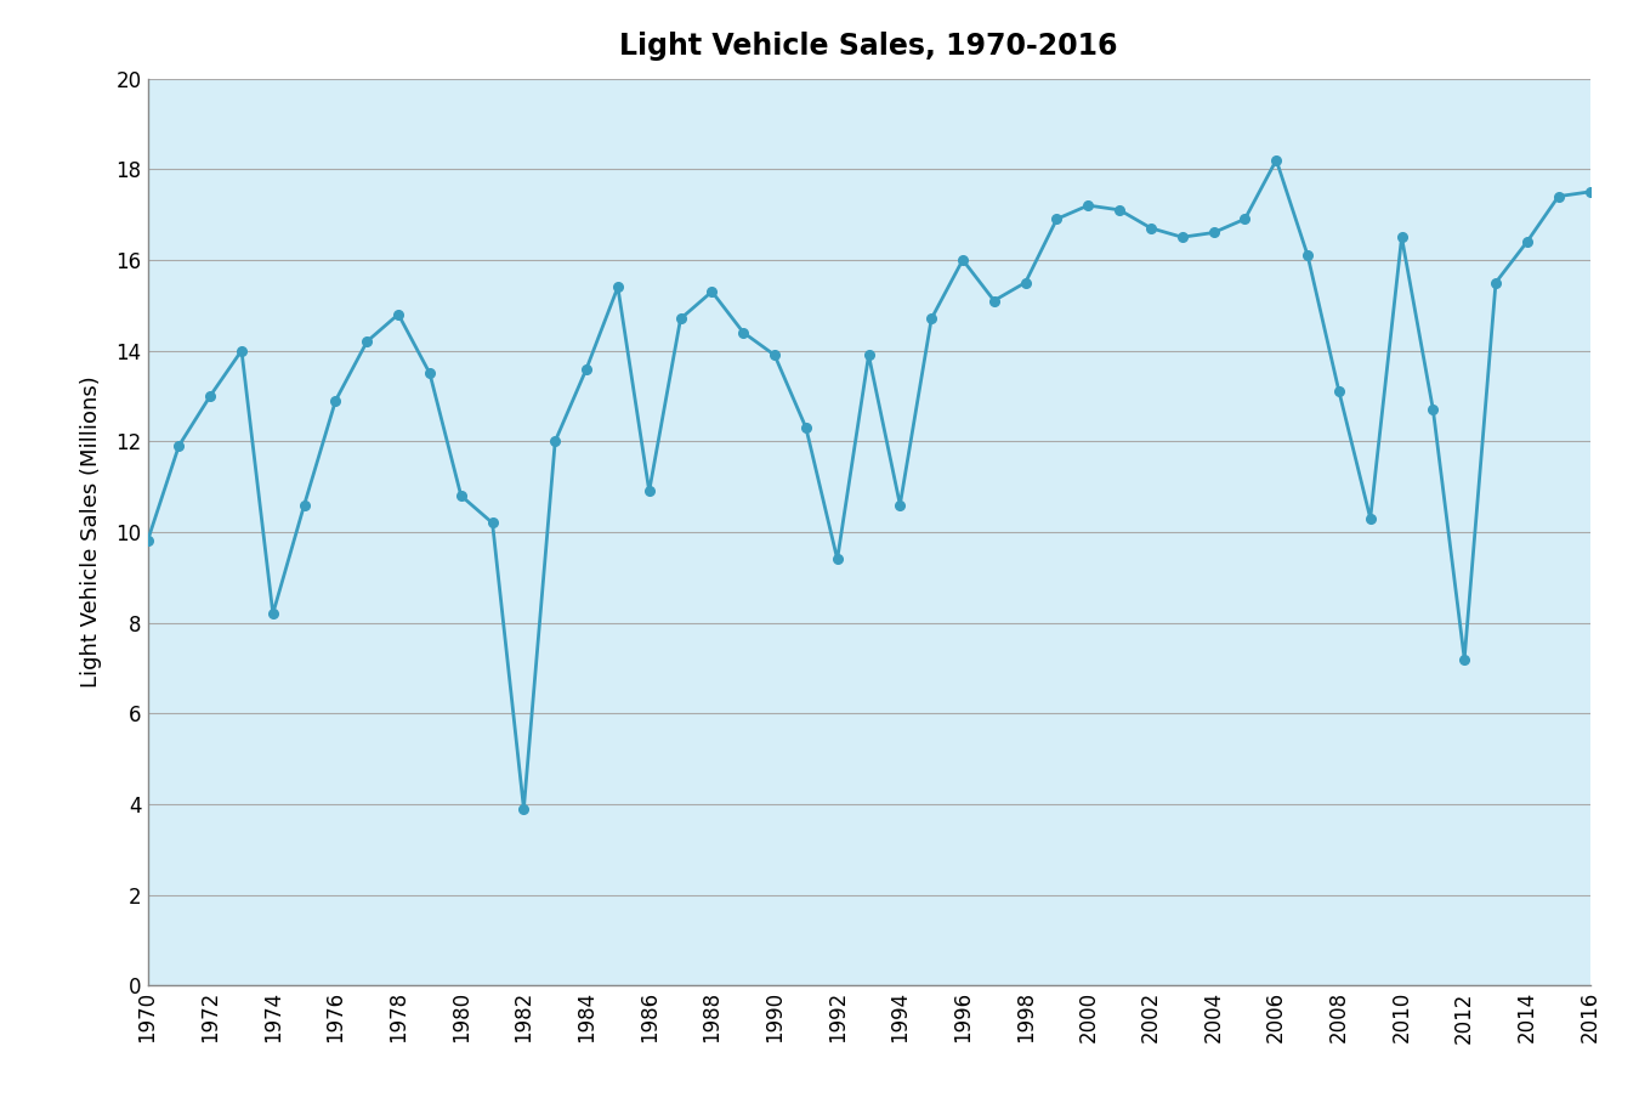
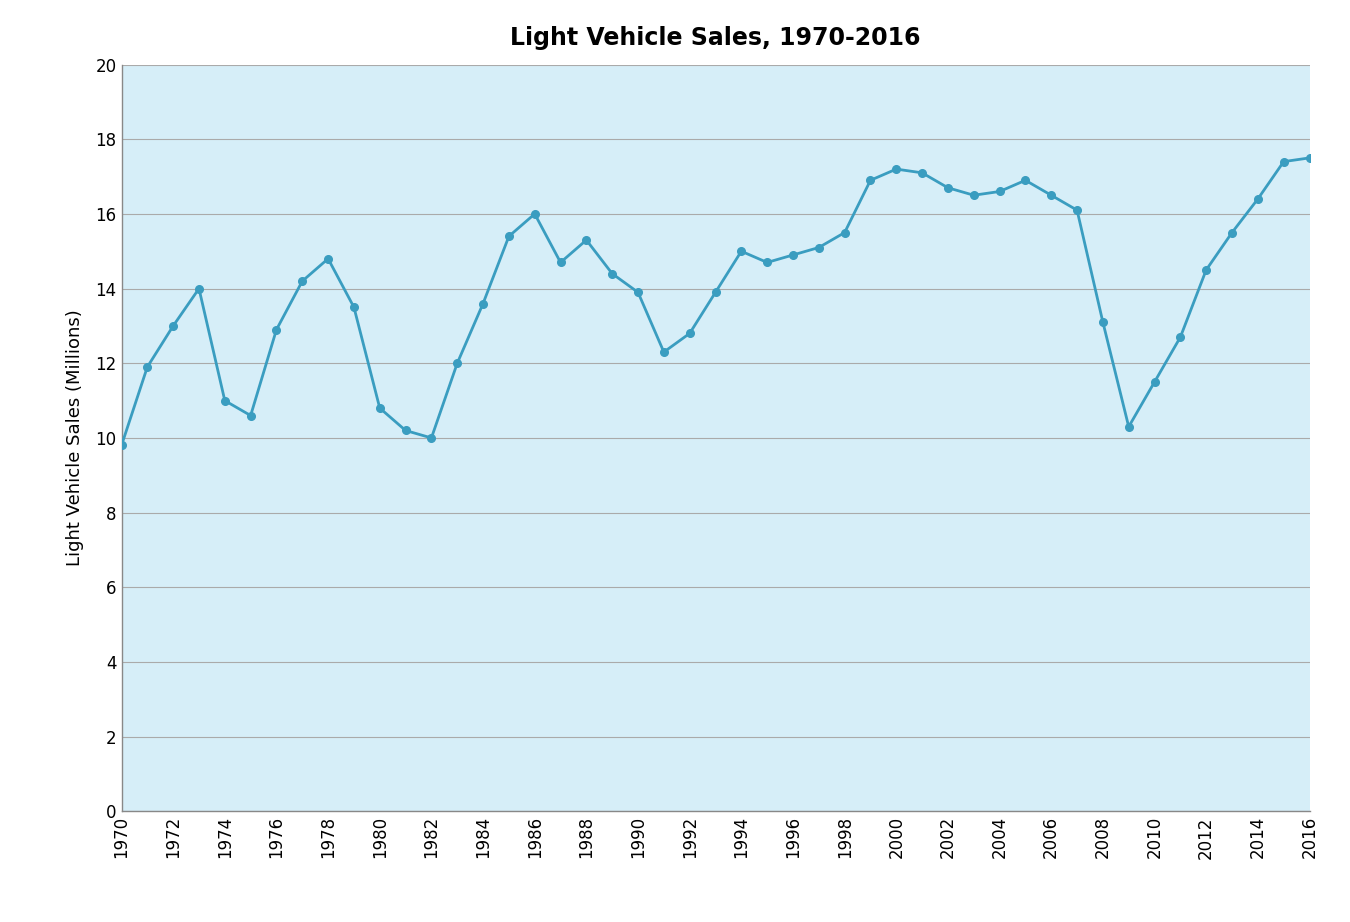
1974: 8.2 -> 11.0
1982: 3.9 -> 10.0
1986: 10.9 -> 16.0
1992: 9.4 -> 12.8
1994: 10.6 -> 15.0
1996: 16.0 -> 14.9
2006: 18.2 -> 16.5
2010: 16.5 -> 11.5
2012: 7.2 -> 14.5
